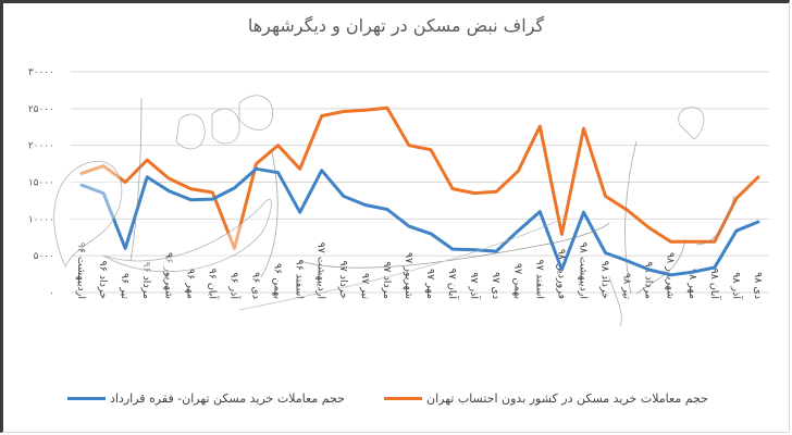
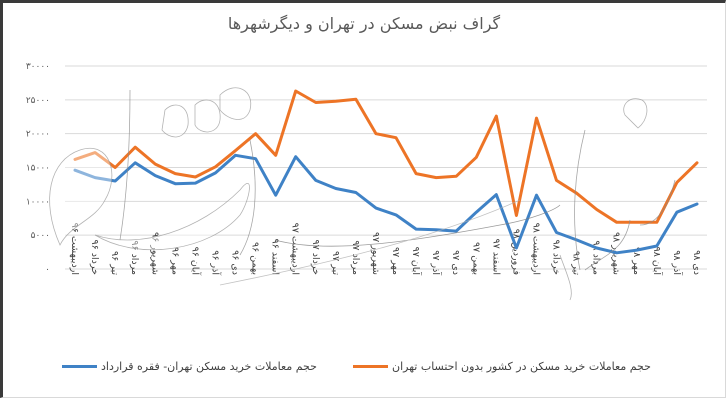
حجم معاملات خرید مسکن تهران- فقره قرارداد/تیر ۹۶: 6000 -> 13000
حجم معاملات خرید مسکن در کشور بدون احتساب تهران/آذر ۹۶: 6000 -> 15000
حجم معاملات خرید مسکن در کشور بدون احتساب تهران/اردیبهشت ۹۷: 24000 -> 26000
